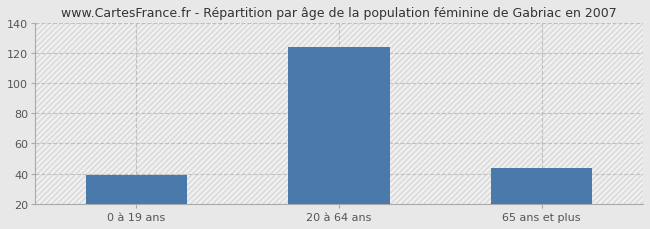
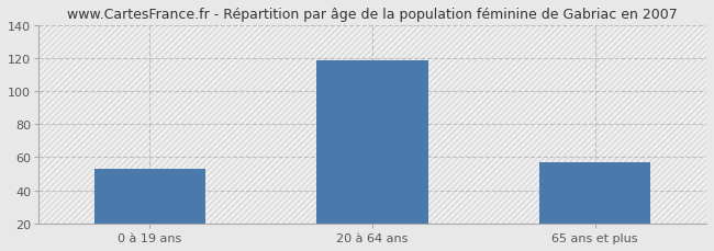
0 à 19 ans: 39 -> 53
20 à 64 ans: 124 -> 119
65 ans et plus: 44 -> 57
